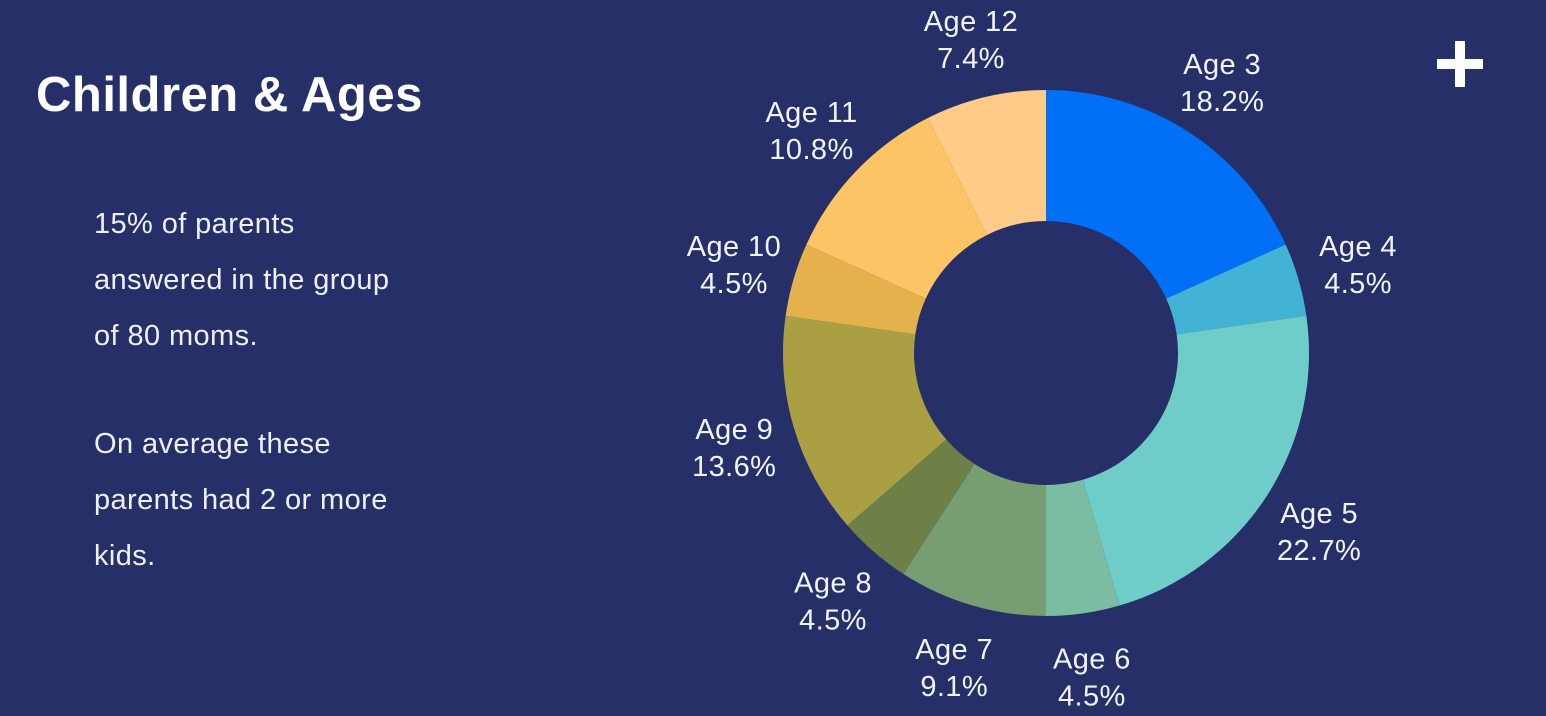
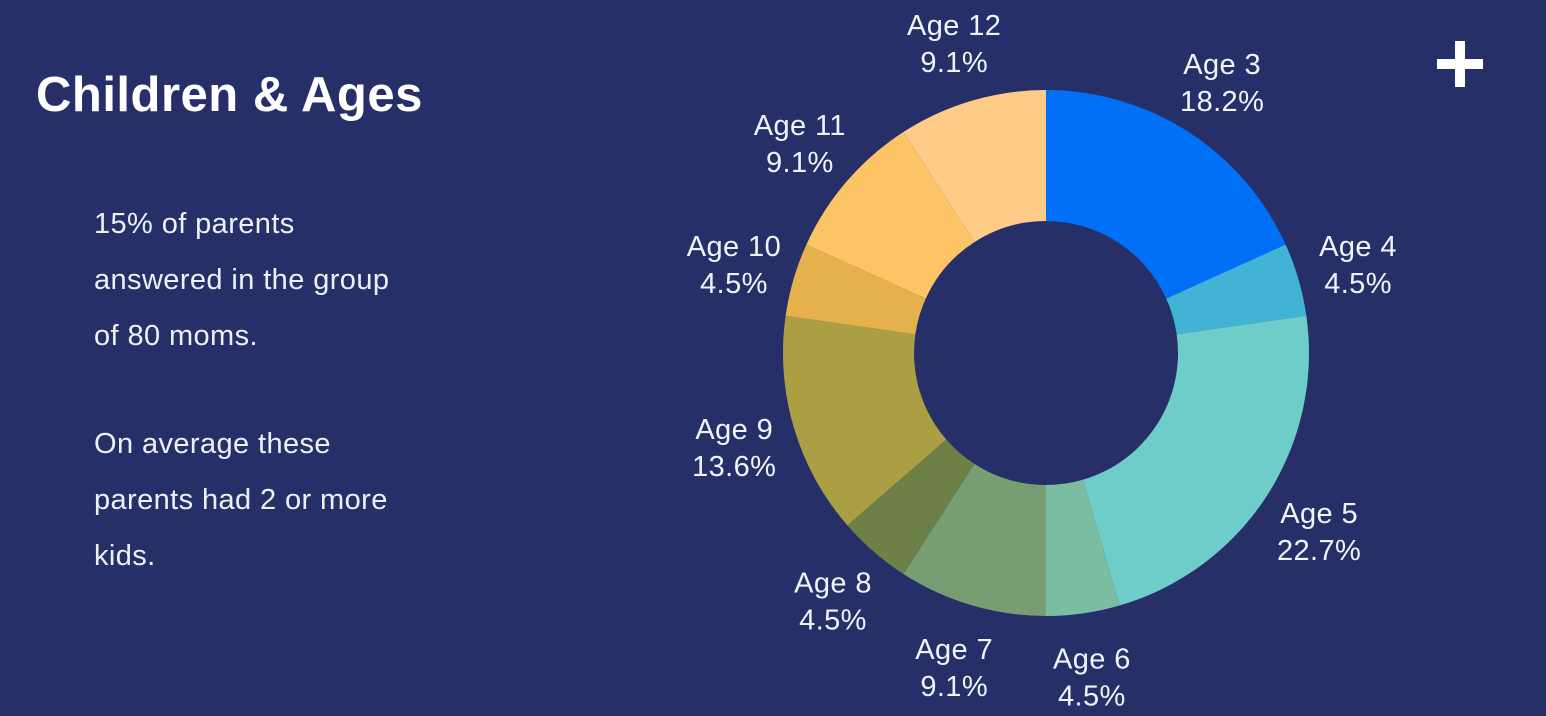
Age 11: 10.8% -> 9.1%
Age 12: 7.4% -> 9.1%
